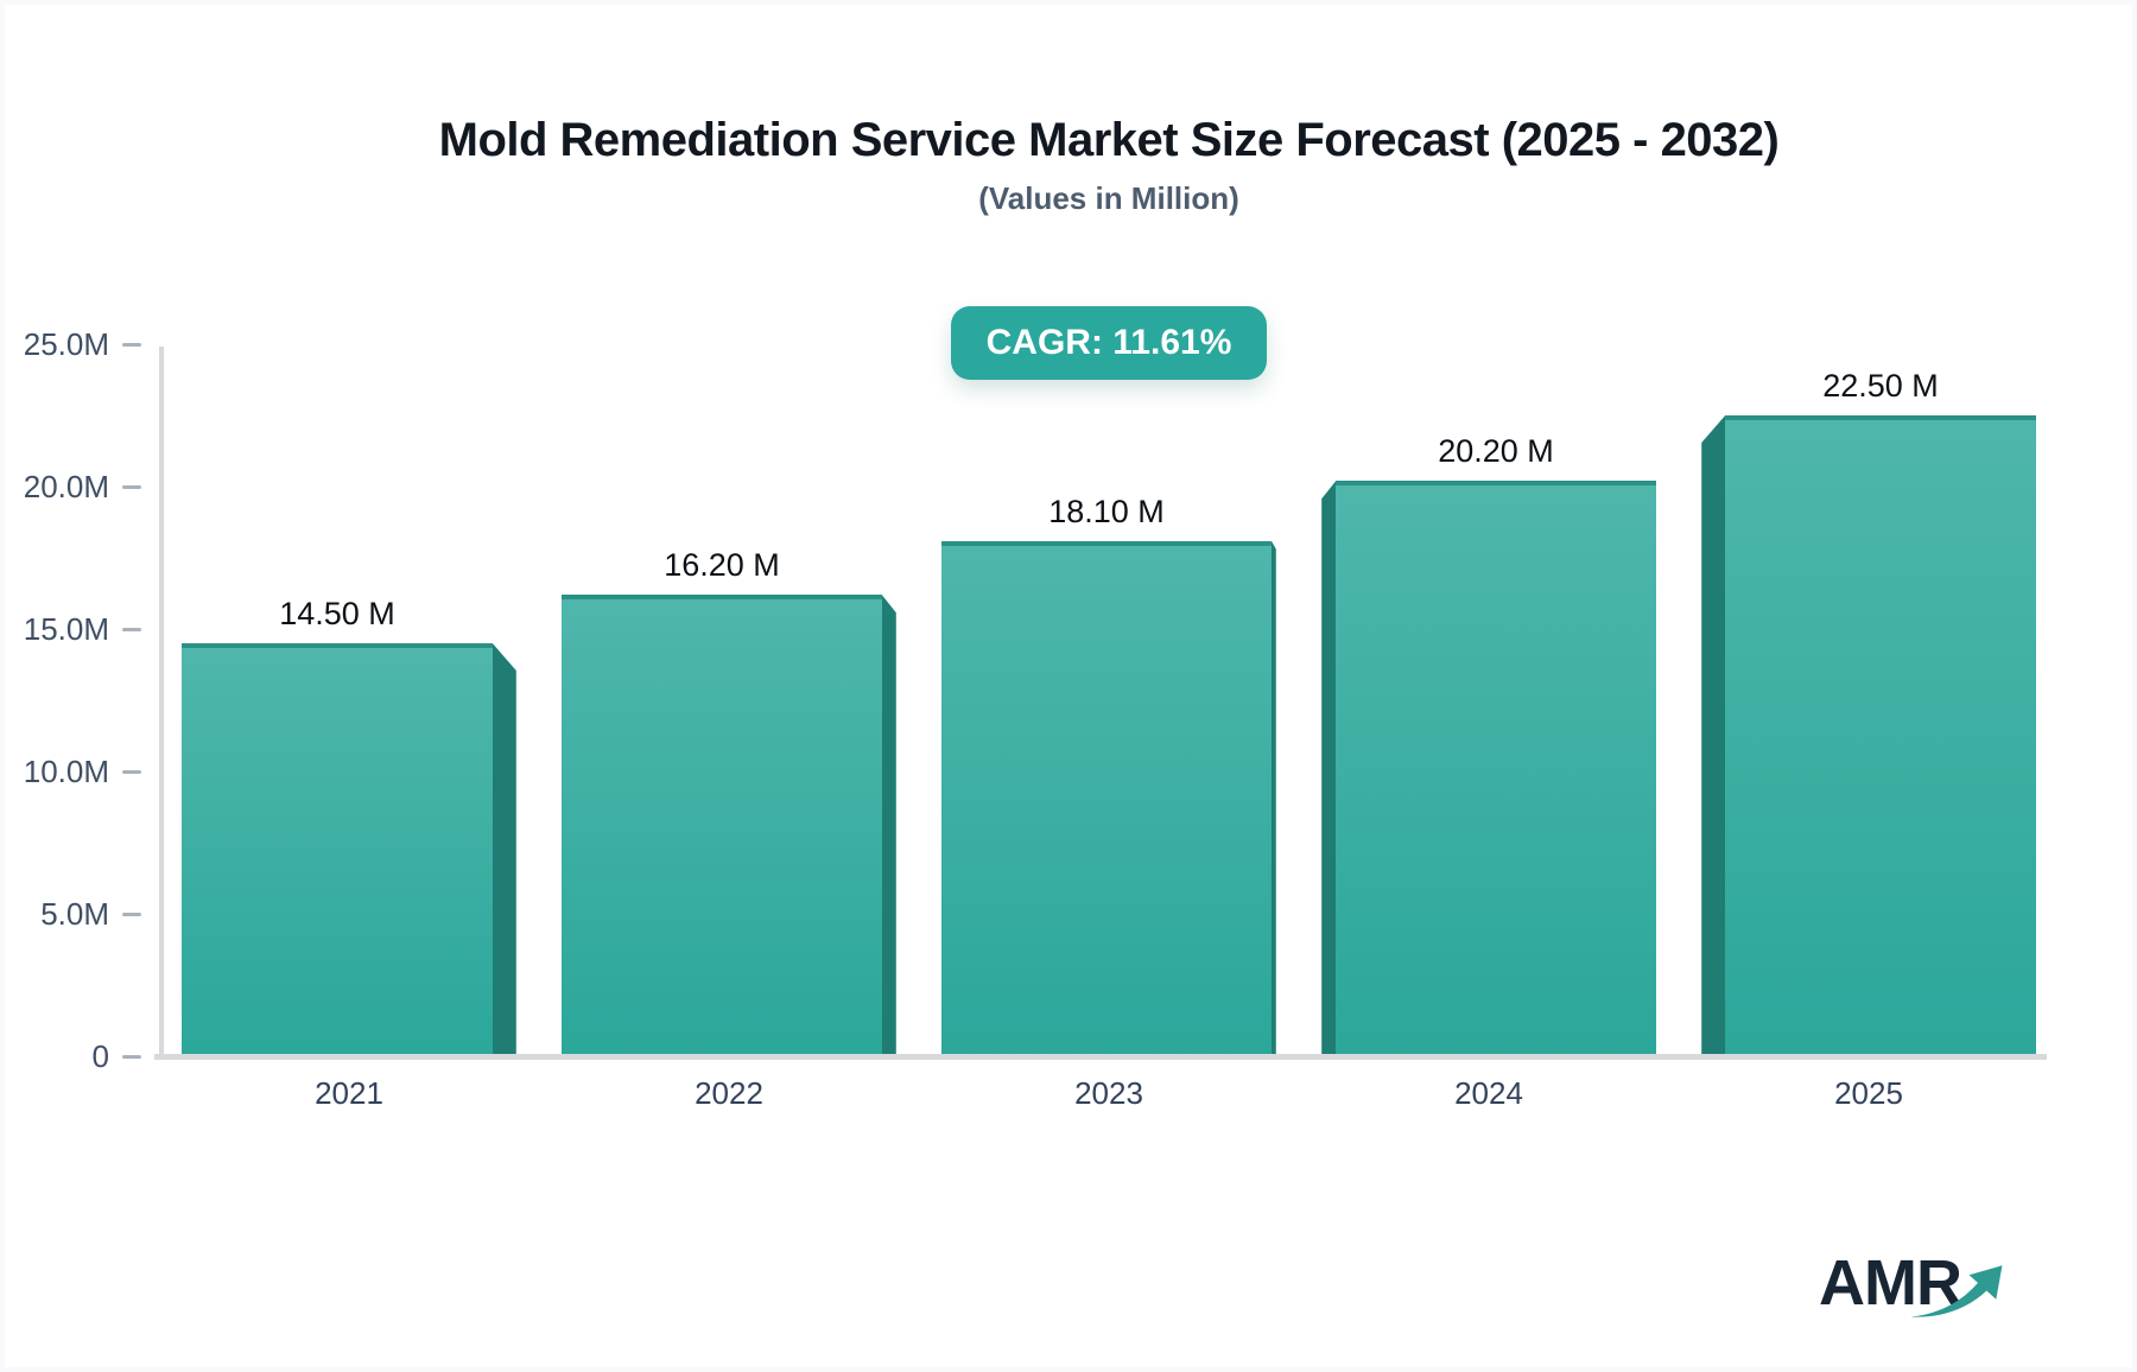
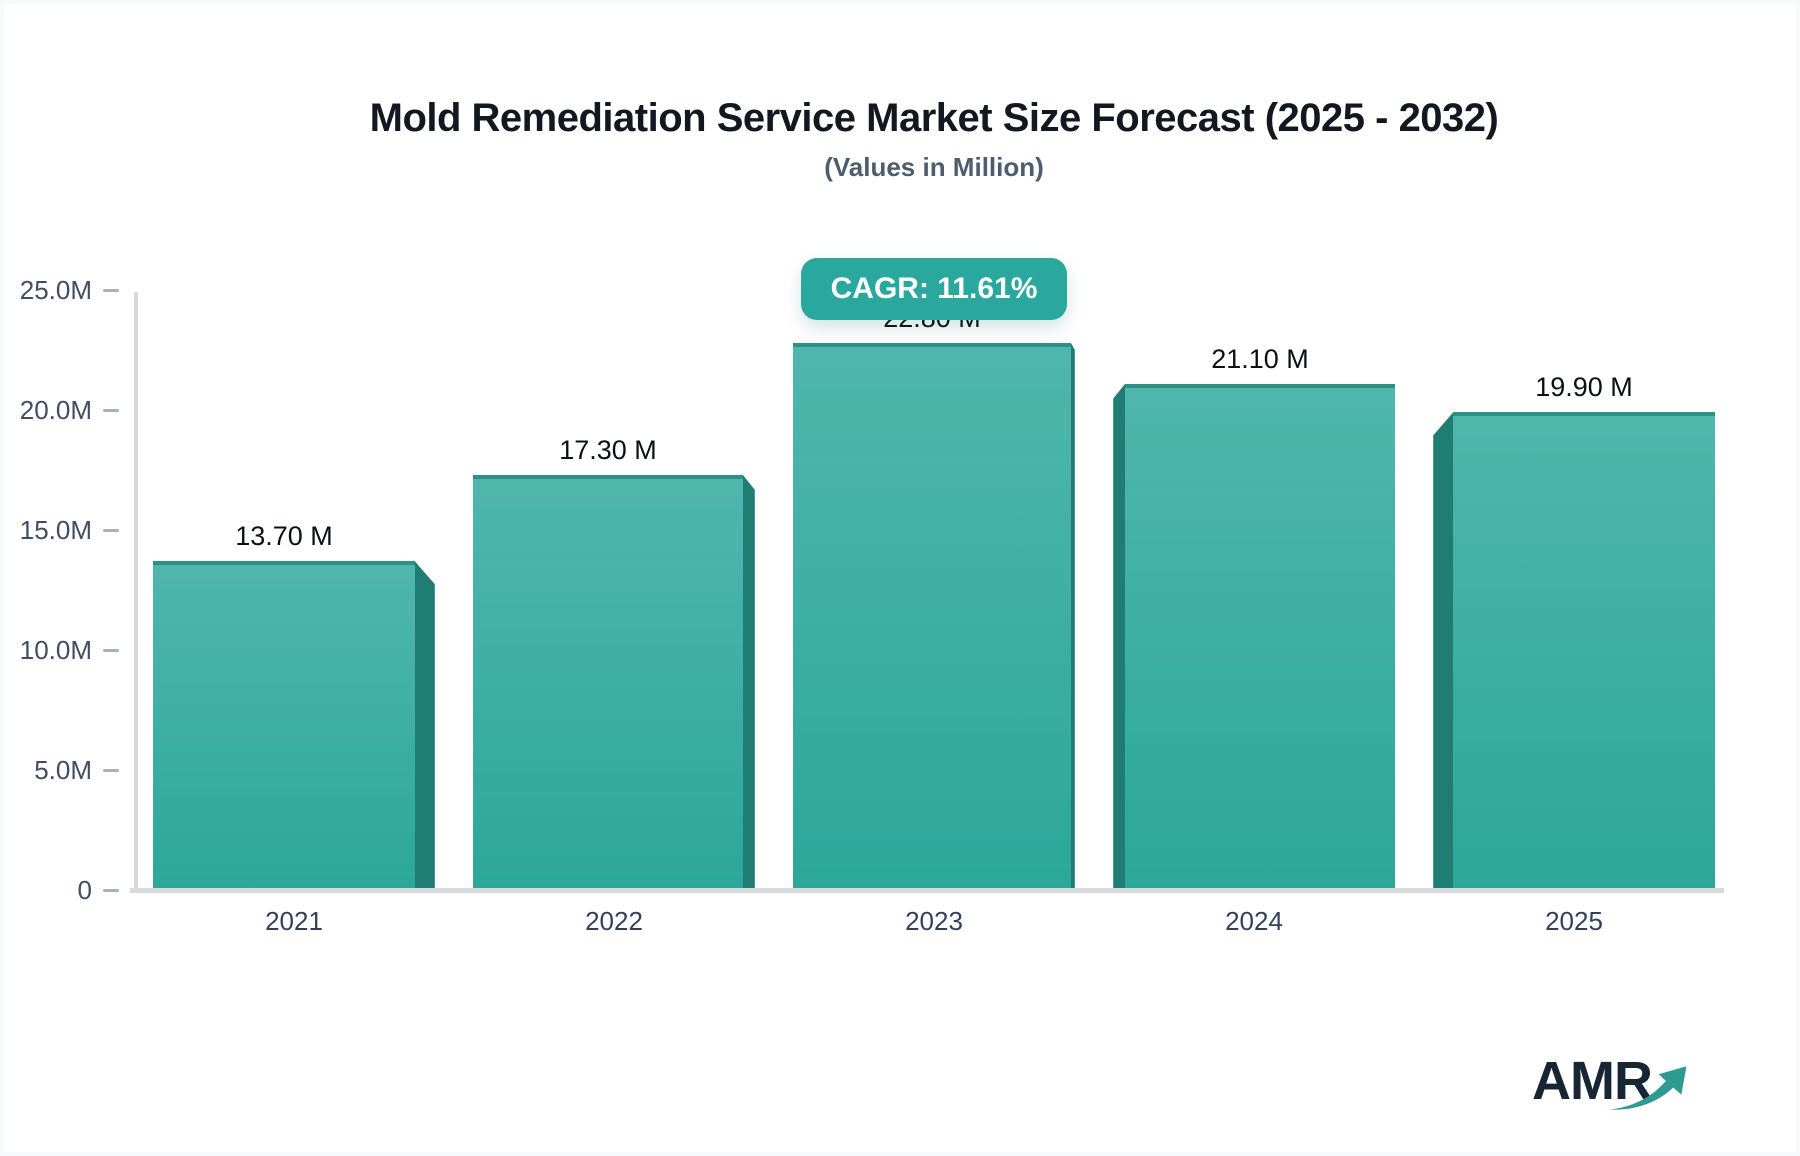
2021: 14.50 -> 13.70
2022: 16.20 -> 17.30
2023: 18.10 -> 22.80
2024: 20.20 -> 21.10
2025: 22.50 -> 19.90
